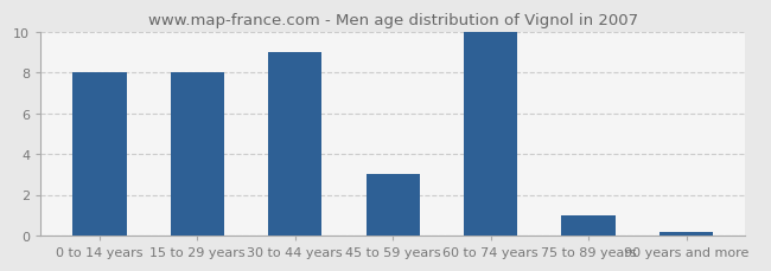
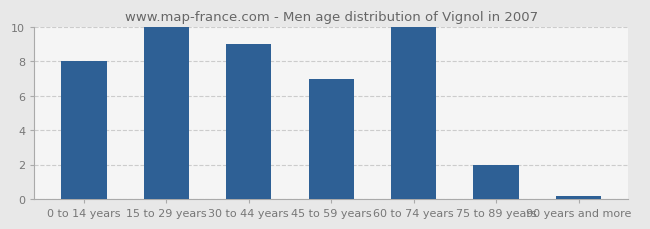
15 to 29 years: 8.0 -> 10.0
45 to 59 years: 3.0 -> 7.0
75 to 89 years: 1.0 -> 2.0
